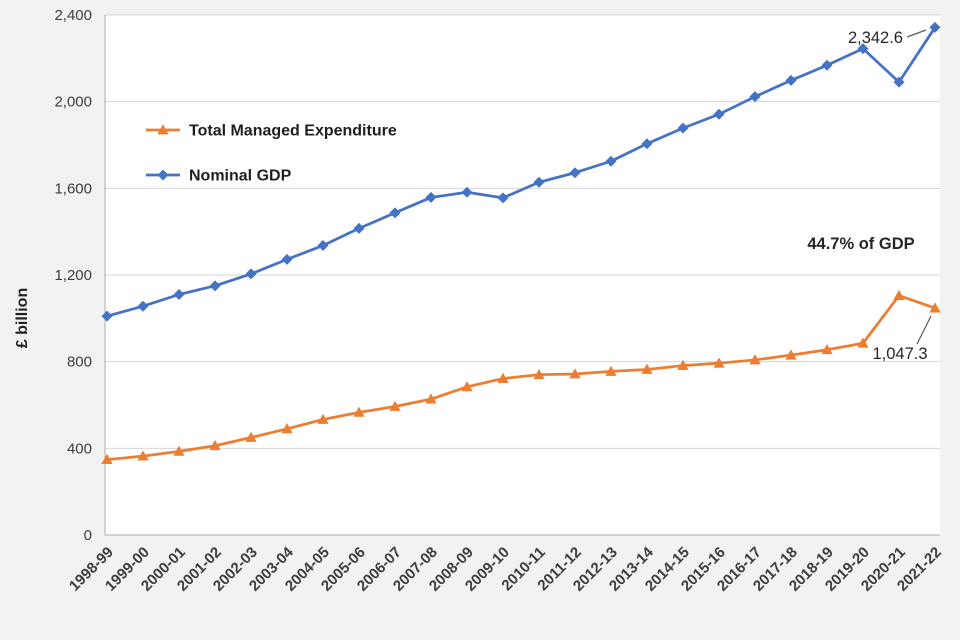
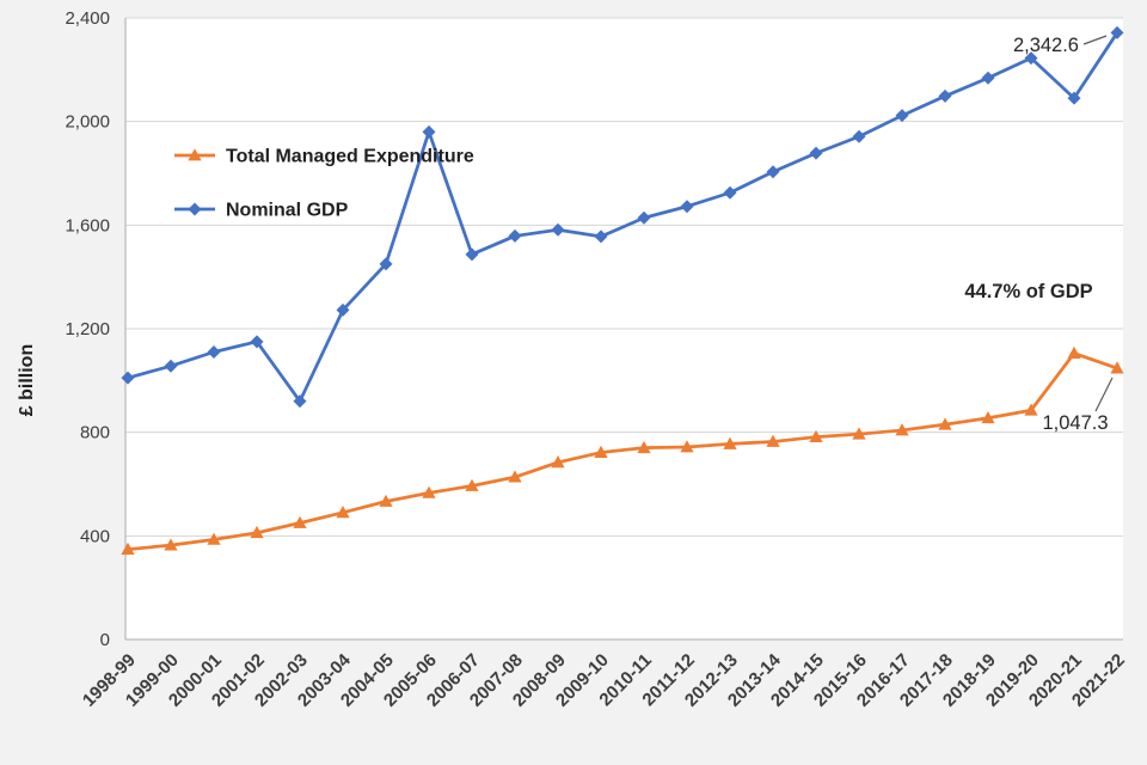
Nominal GDP/2002-03: 1200 -> 920
Nominal GDP/2004-05: 1340 -> 1450
Nominal GDP/2005-06: 1420 -> 1960
